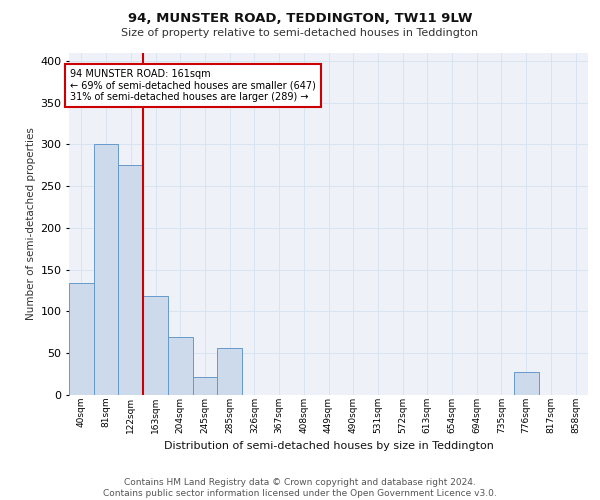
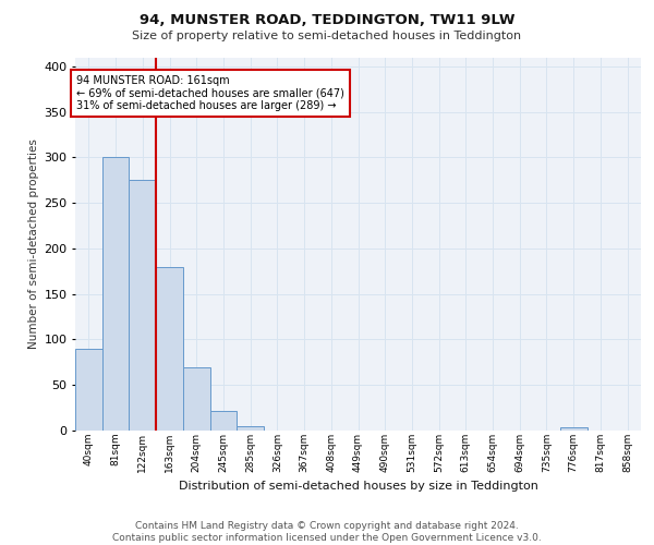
40sqm: 134 -> 90
163sqm: 118 -> 180
285sqm: 56 -> 5
776sqm: 28 -> 3
